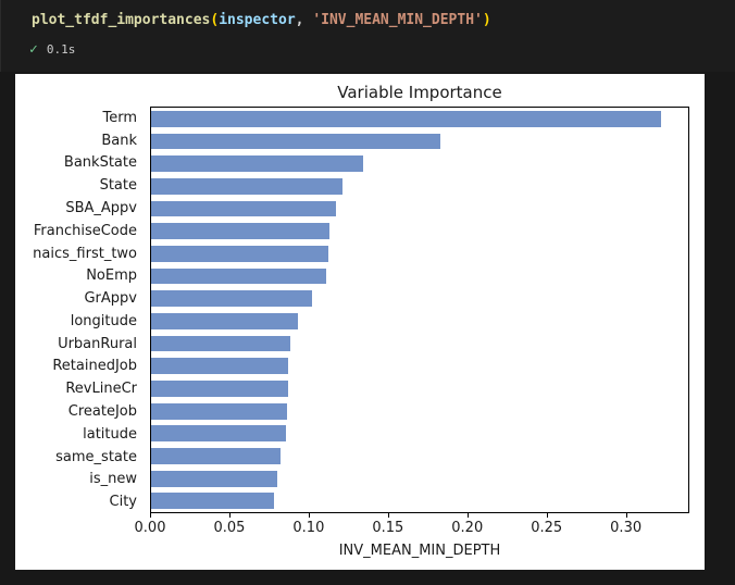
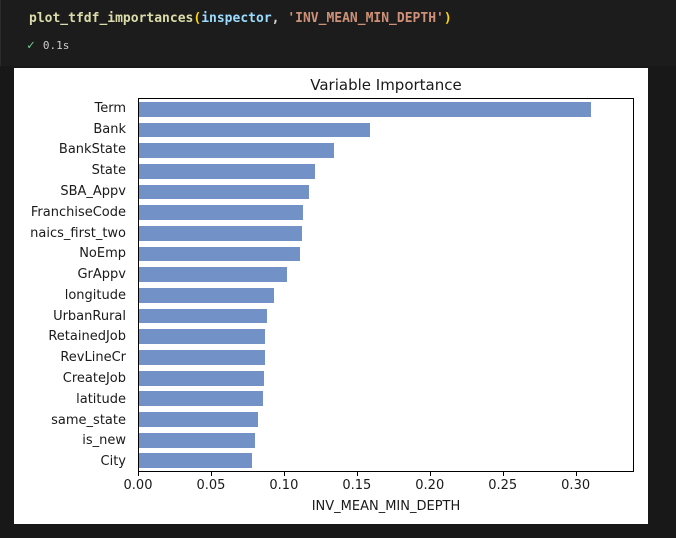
Term: 0.323 -> 0.311
Bank: 0.183 -> 0.159
